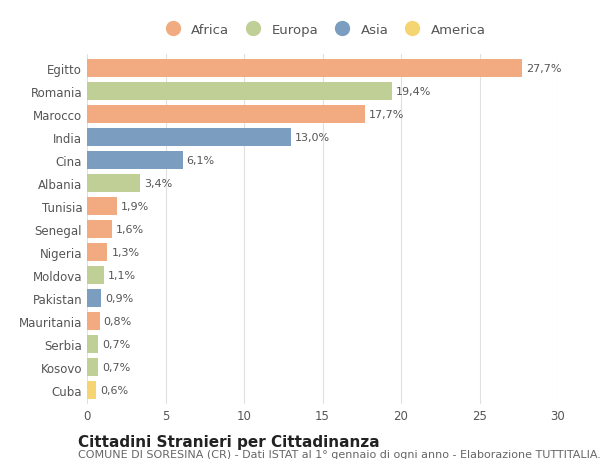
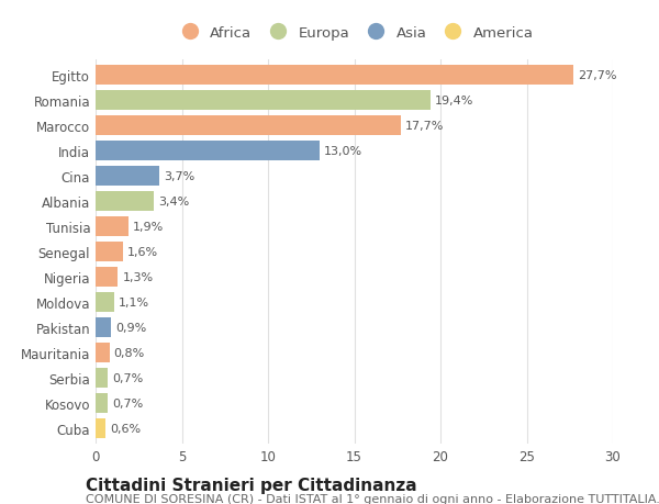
Cina: 6,1% -> 3,7%
